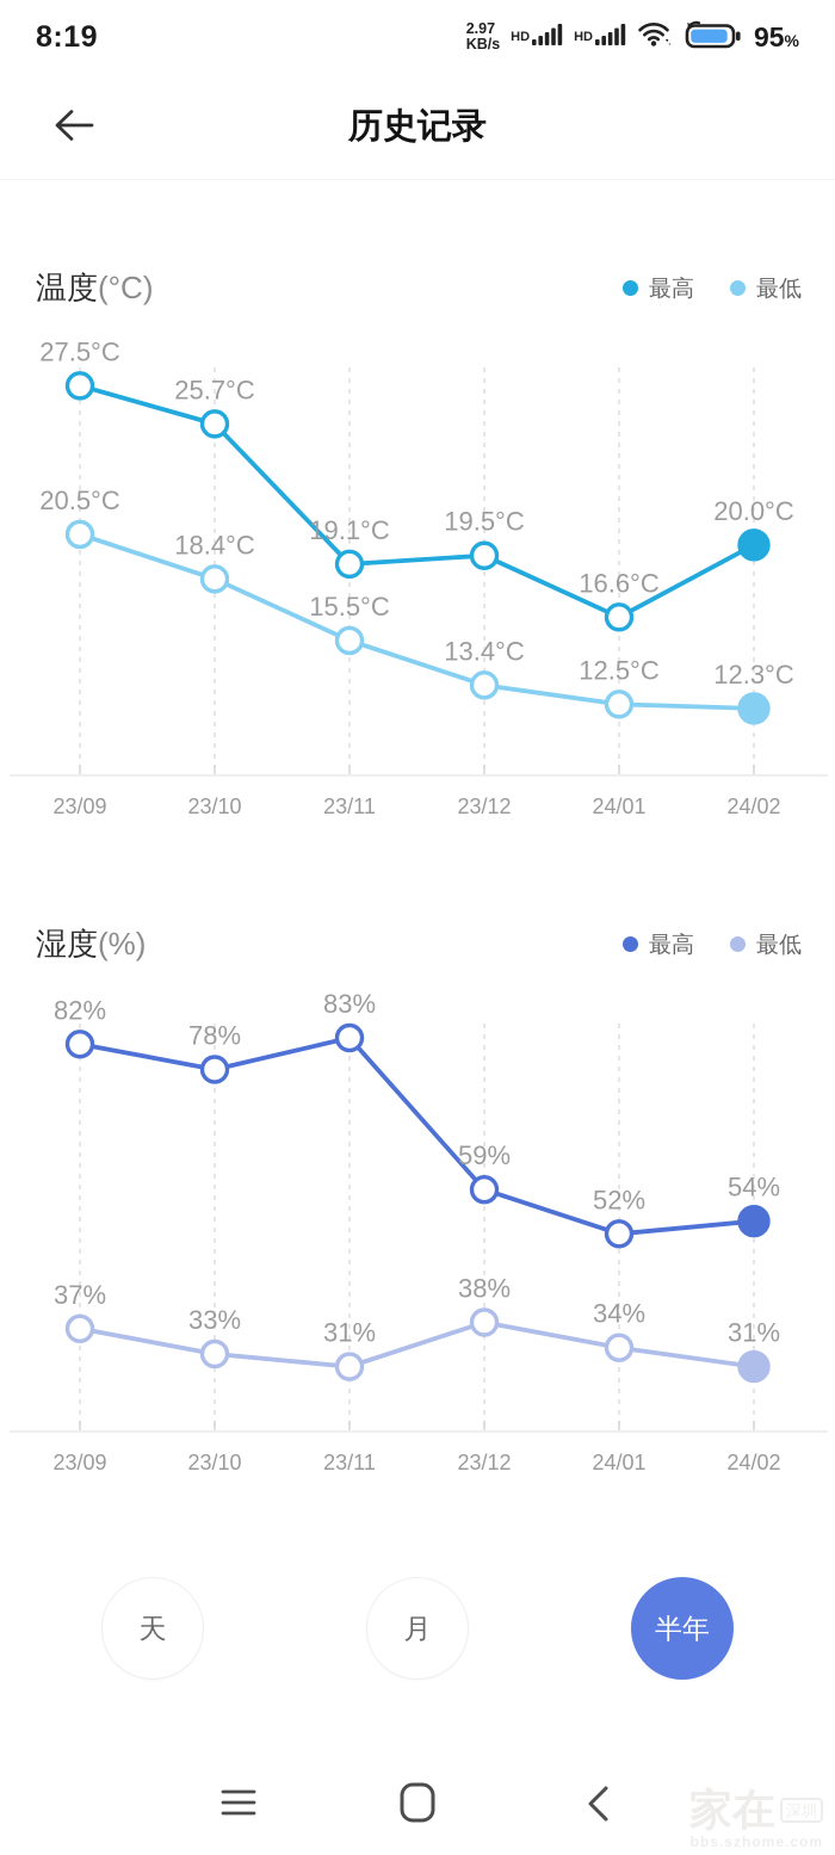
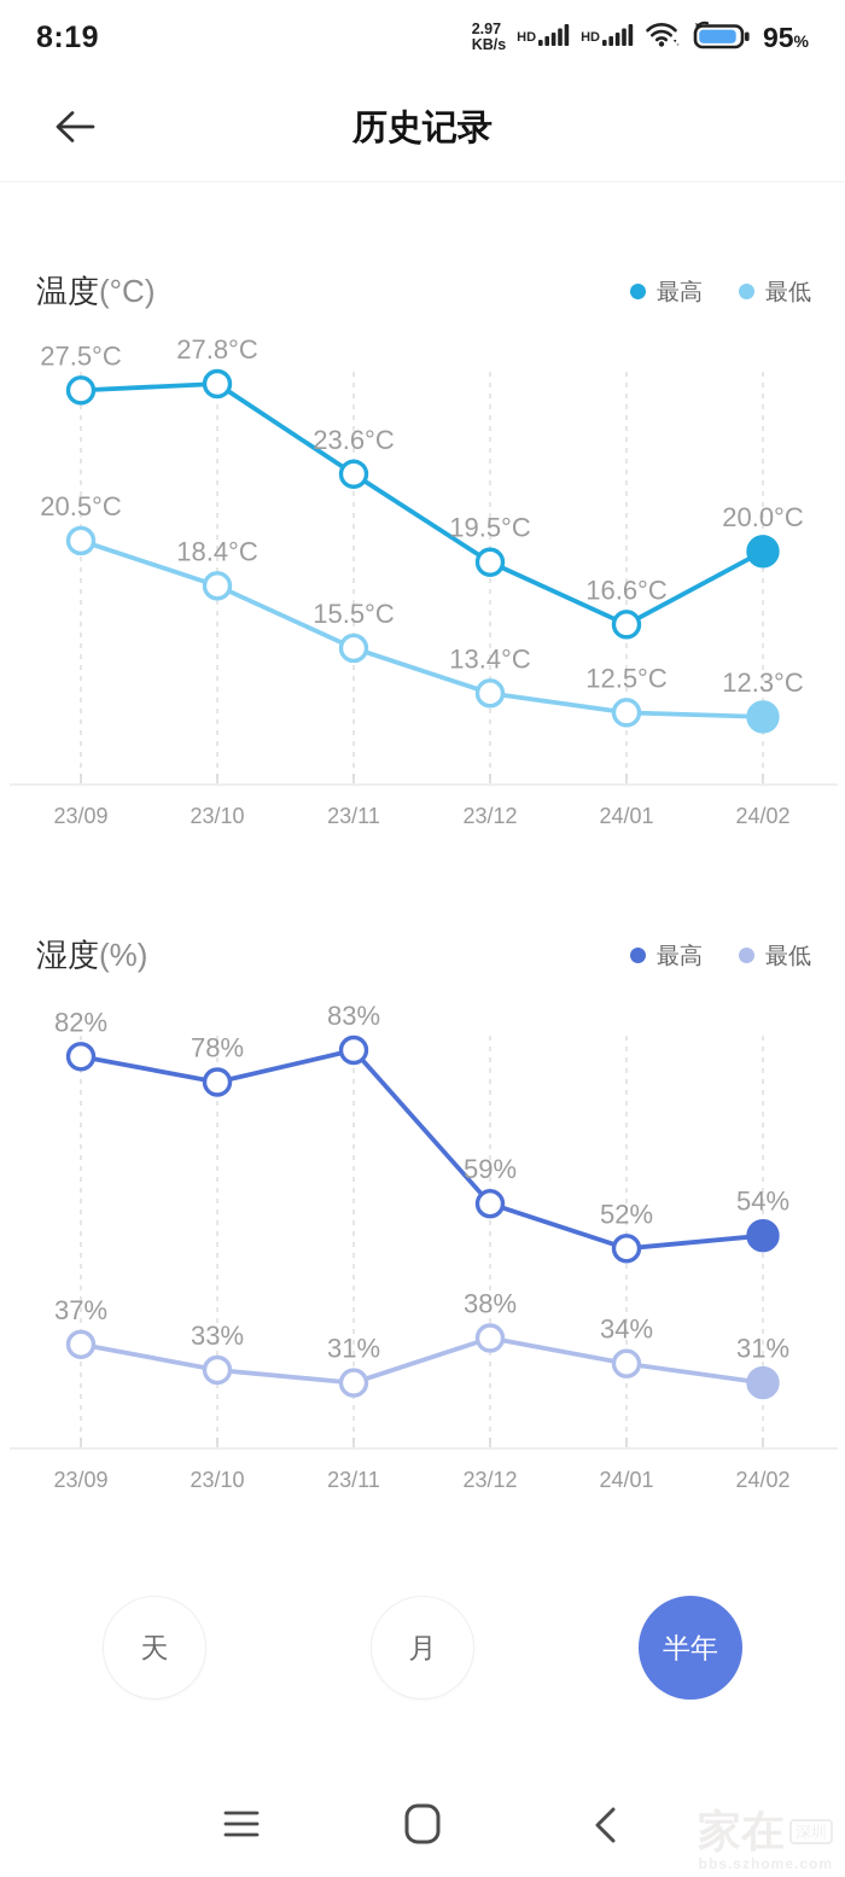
温度(°C)/最高/23/10: 25.7°C -> 27.8°C
温度(°C)/最高/23/11: 19.1°C -> 23.6°C
